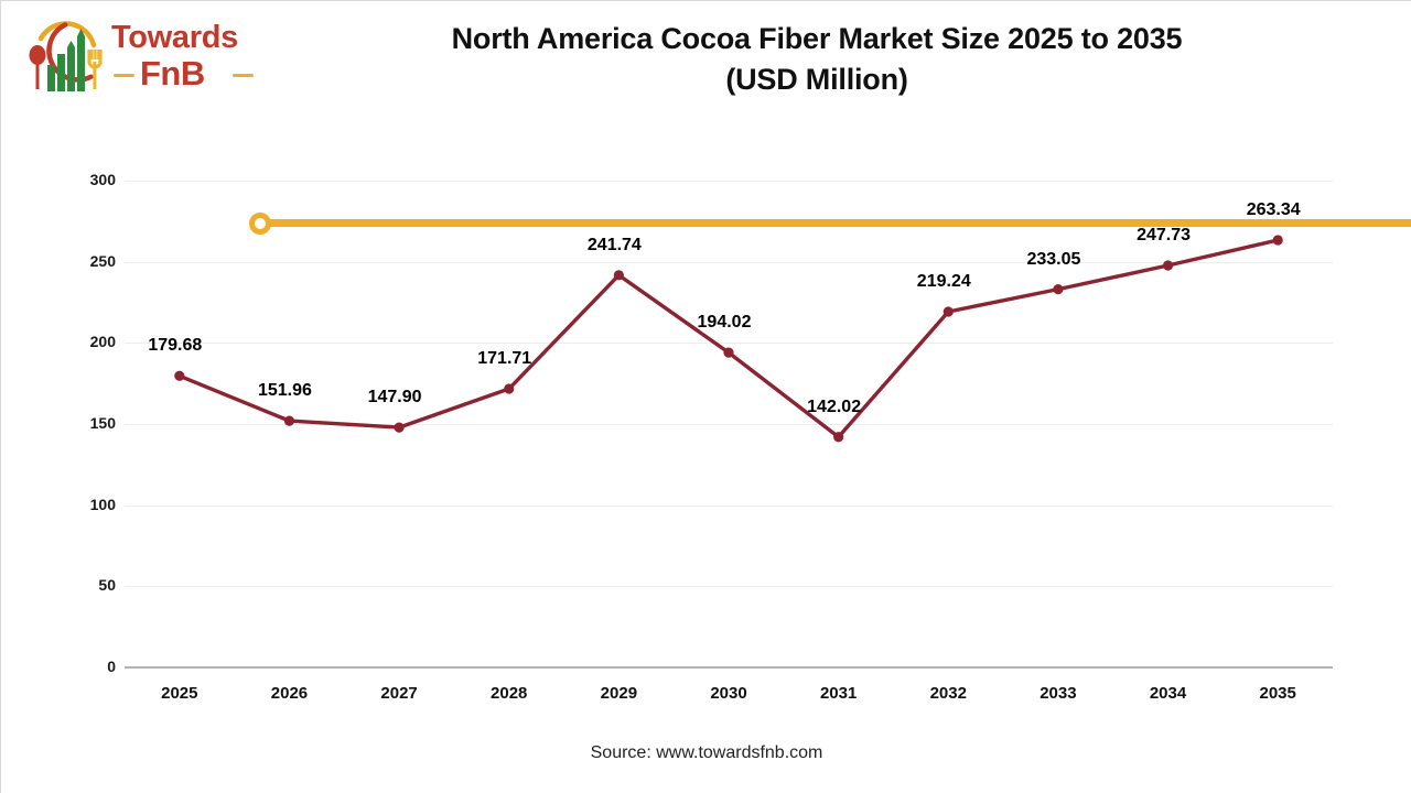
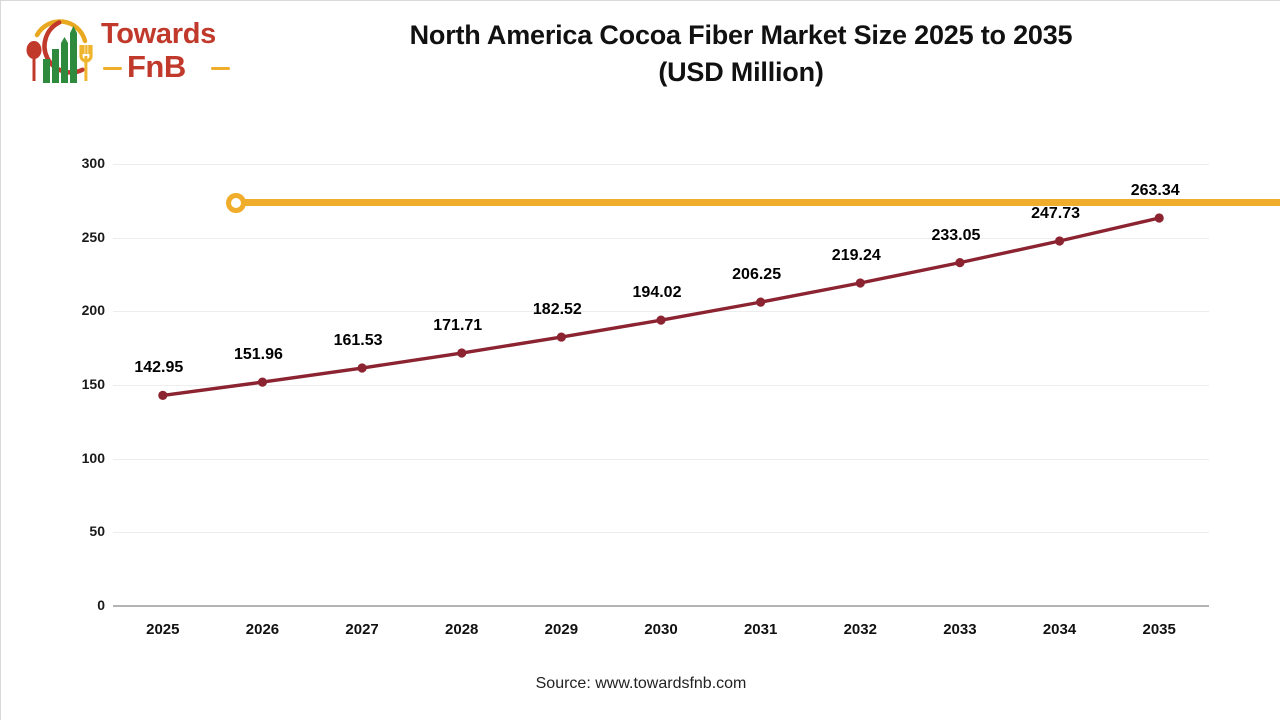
2025: 179.68 -> 142.95
2027: 147.90 -> 161.53
2029: 241.74 -> 182.52
2031: 142.02 -> 206.25
